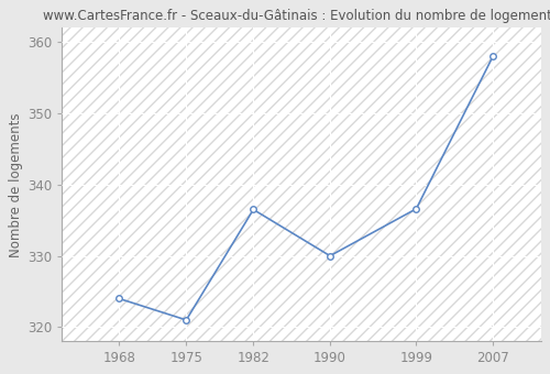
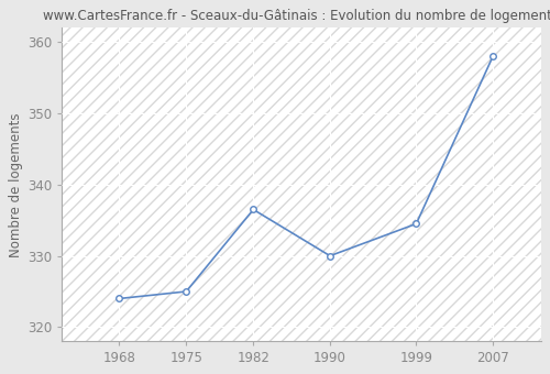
1975: 321.0 -> 325.0
1999: 336.6 -> 334.5
